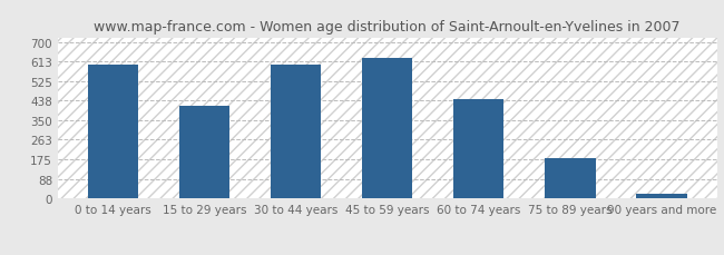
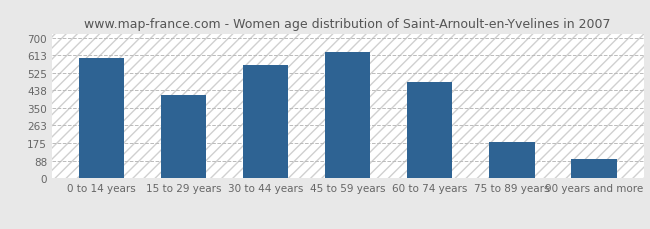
30 to 44 years: 597 -> 565
60 to 74 years: 445 -> 480
90 years and more: 20 -> 95
